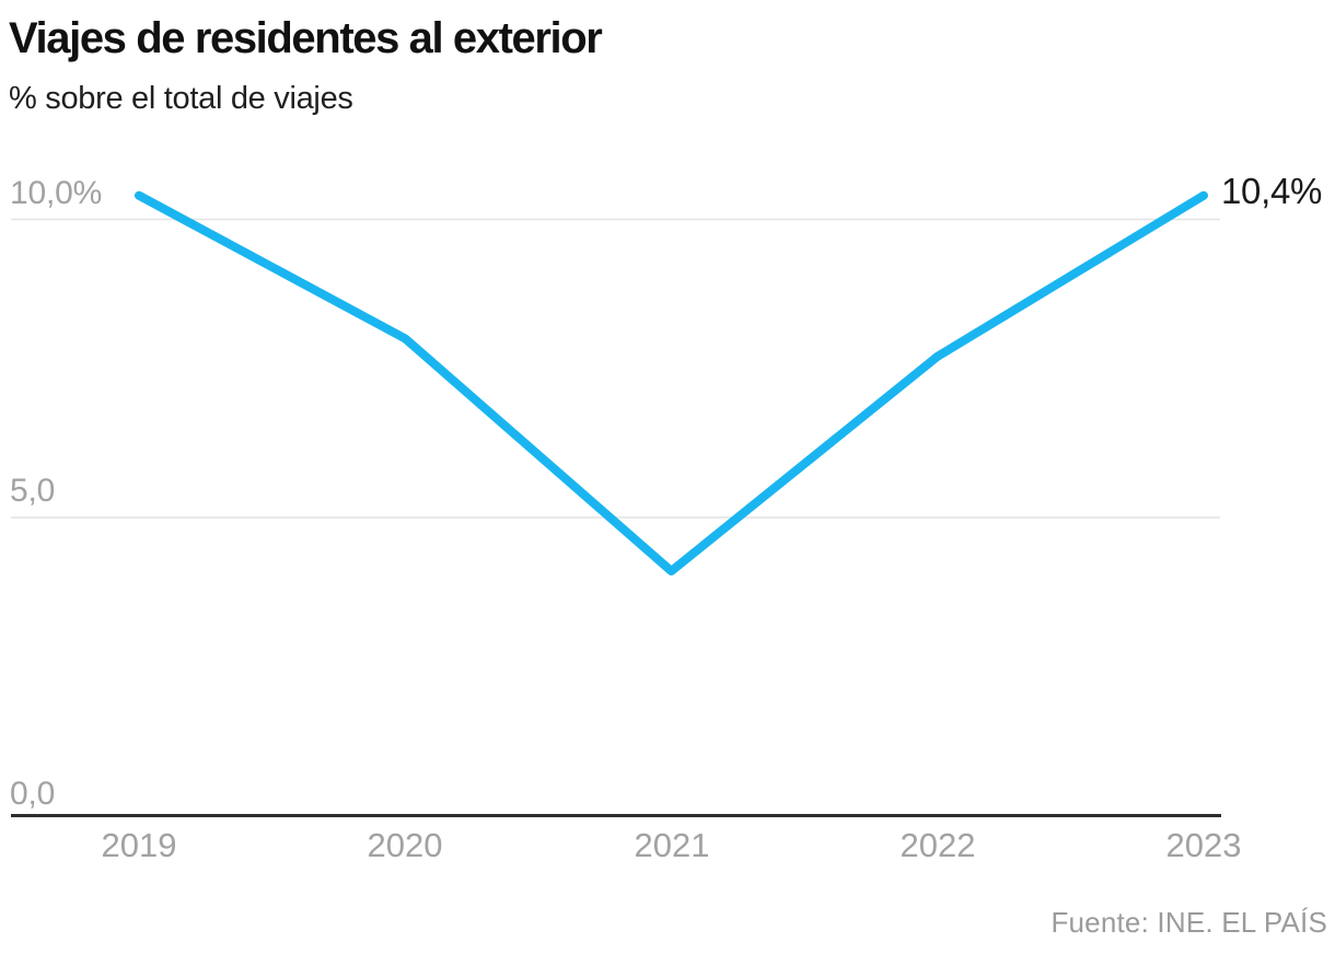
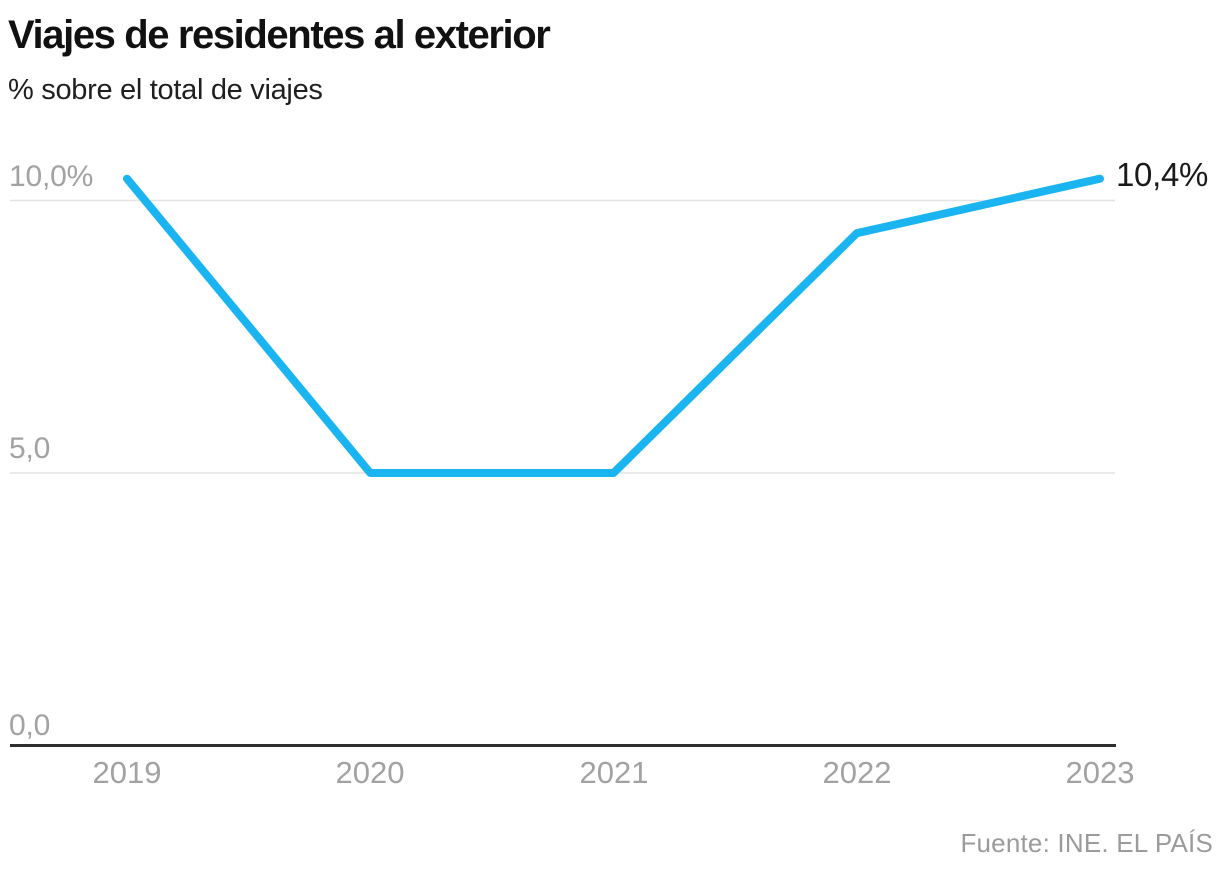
2020: 8,0% -> 5,0%
2021: 4,1% -> 5,0%
2022: 7,7% -> 9,4%
